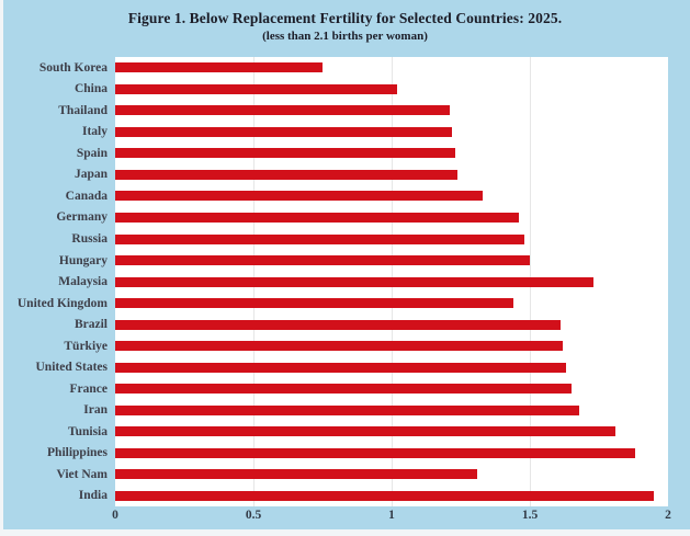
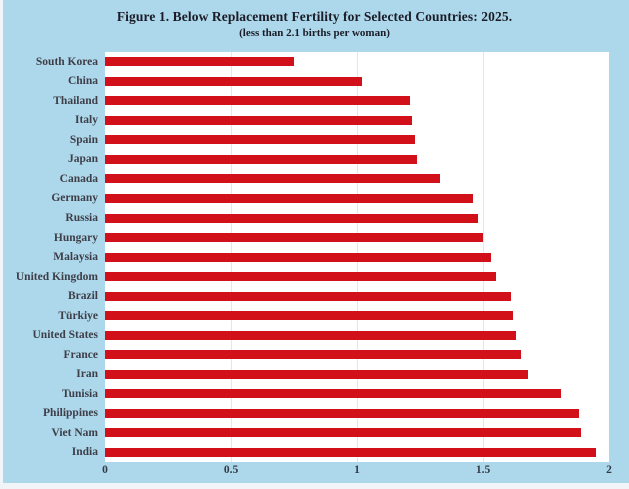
Malaysia: 1.73 -> 1.53
United Kingdom: 1.44 -> 1.55
Viet Nam: 1.31 -> 1.89
